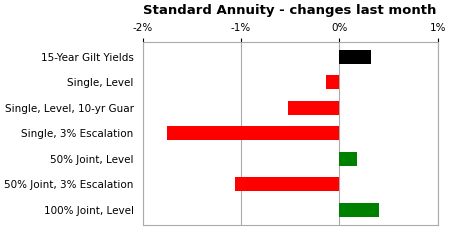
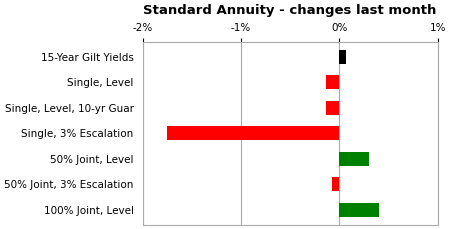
15-Year Gilt Yields: 0.32% -> 0.07%
Single, Level, 10-yr Guar: -0.52% -> -0.13%
50% Joint, Level: 0.18% -> 0.30%
50% Joint, 3% Escalation: -1.06% -> -0.07%
